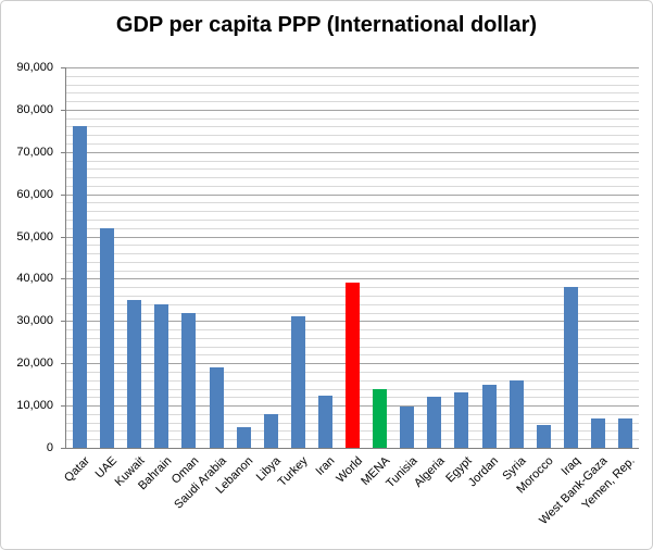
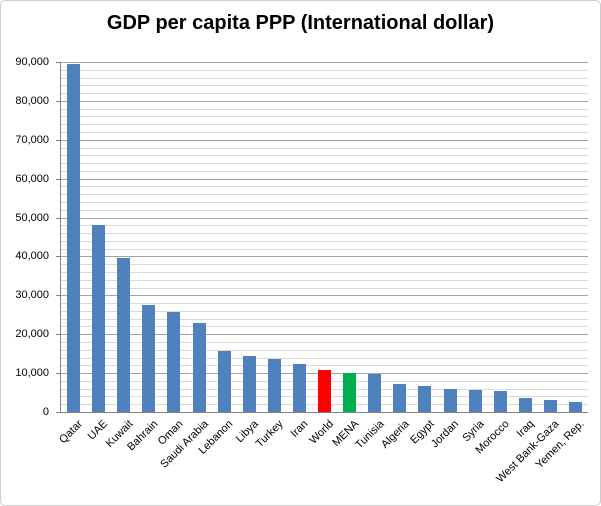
Qatar: 76000 -> 90000
UAE: 52000 -> 48000
Kuwait: 35000 -> 40000
Bahrain: 34000 -> 28000
Oman: 32000 -> 26000
Saudi Arabia: 19000 -> 23000
Lebanon: 5000 -> 16000
Libya: 8000 -> 14000
Turkey: 31000 -> 14000
World: 39000 -> 11000
MENA: 14000 -> 10000
Algeria: 12000 -> 7000
Egypt: 13000 -> 7000
Jordan: 15000 -> 6000
Syria: 16000 -> 6000
Iraq: 38000 -> 4000
West Bank-Gaza: 7000 -> 3000
Yemen, Rep.: 7000 -> 3000
